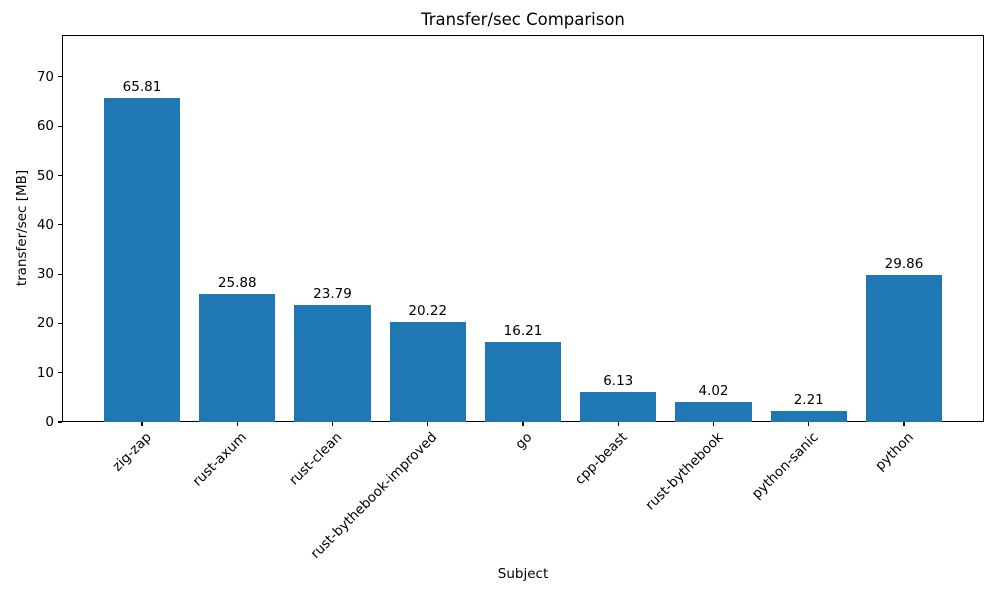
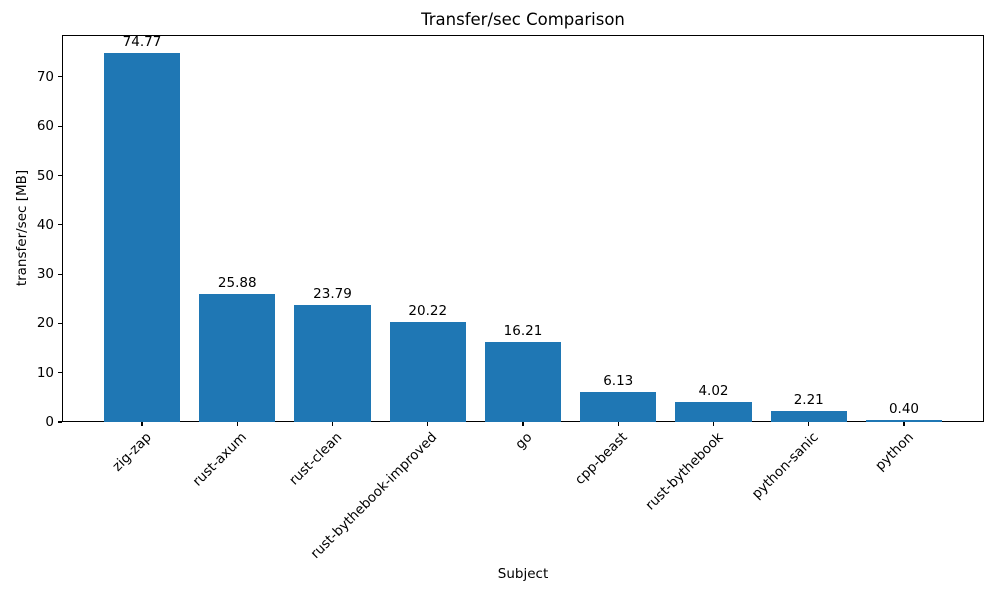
zig-zap: 65.81 -> 74.77
python: 29.86 -> 0.40
